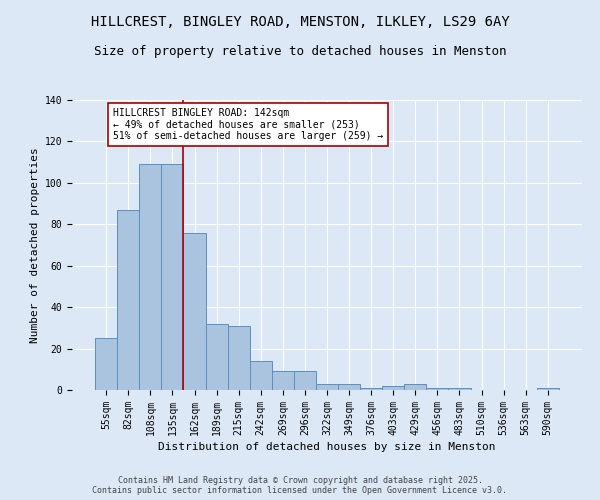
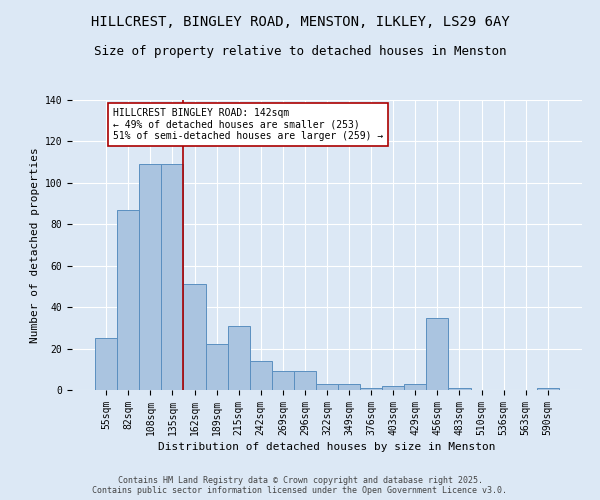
162sqm: 76 -> 51
189sqm: 32 -> 22
456sqm: 1 -> 35
